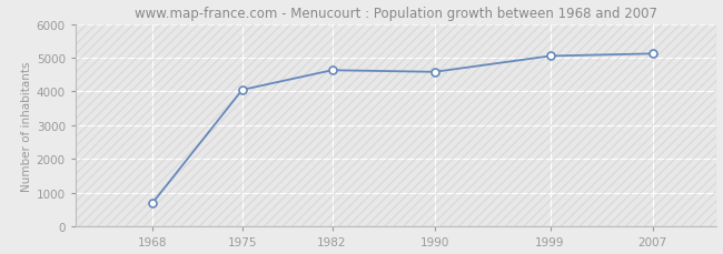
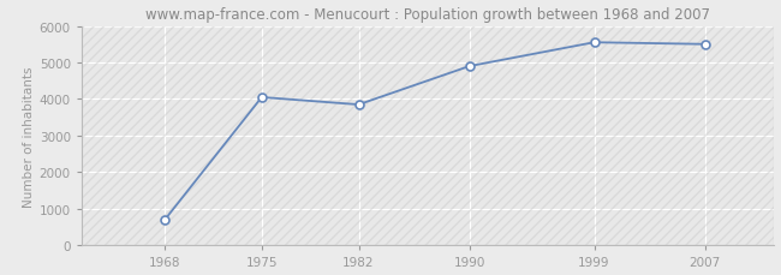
1982: 4630 -> 3850
1990: 4580 -> 4900
1999: 5050 -> 5550
2007: 5120 -> 5500
